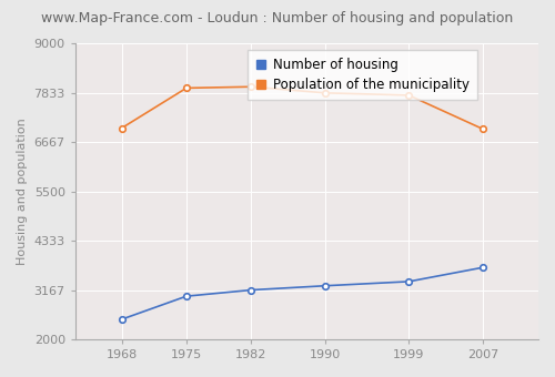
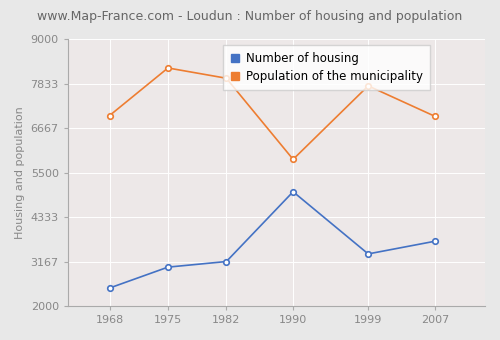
Population of the municipality/1975: 7950 -> 8250
Number of housing/1990: 3270 -> 5000
Population of the municipality/1990: 7830 -> 5850
